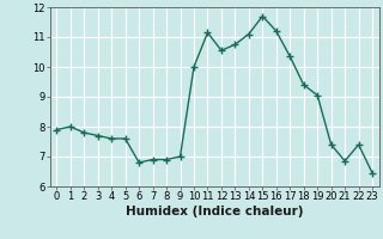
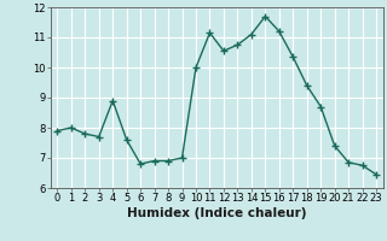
4: 7.60 -> 8.90
19: 9.05 -> 8.70
22: 7.40 -> 6.75
